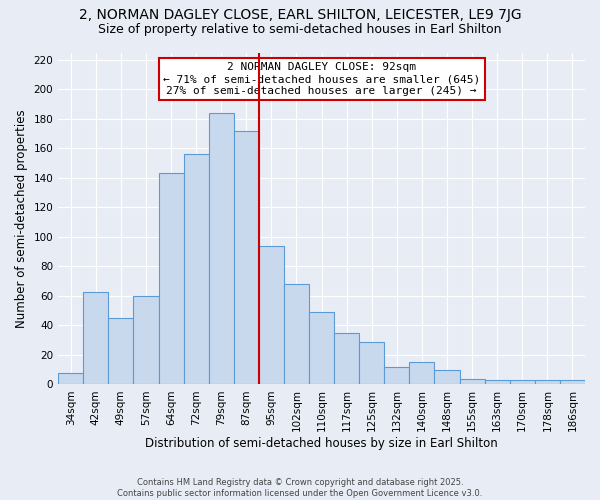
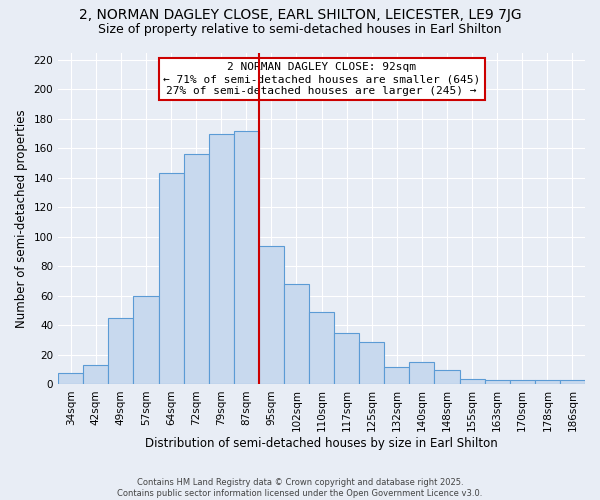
42sqm: 63 -> 13
79sqm: 184 -> 170
